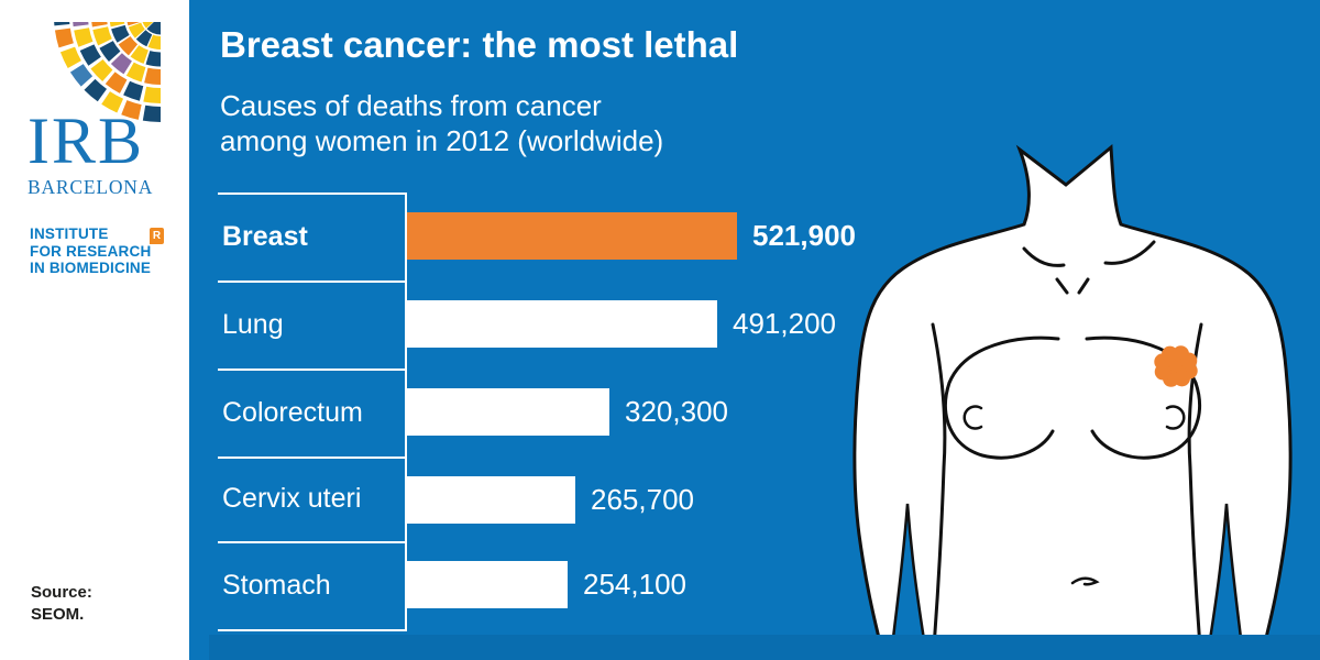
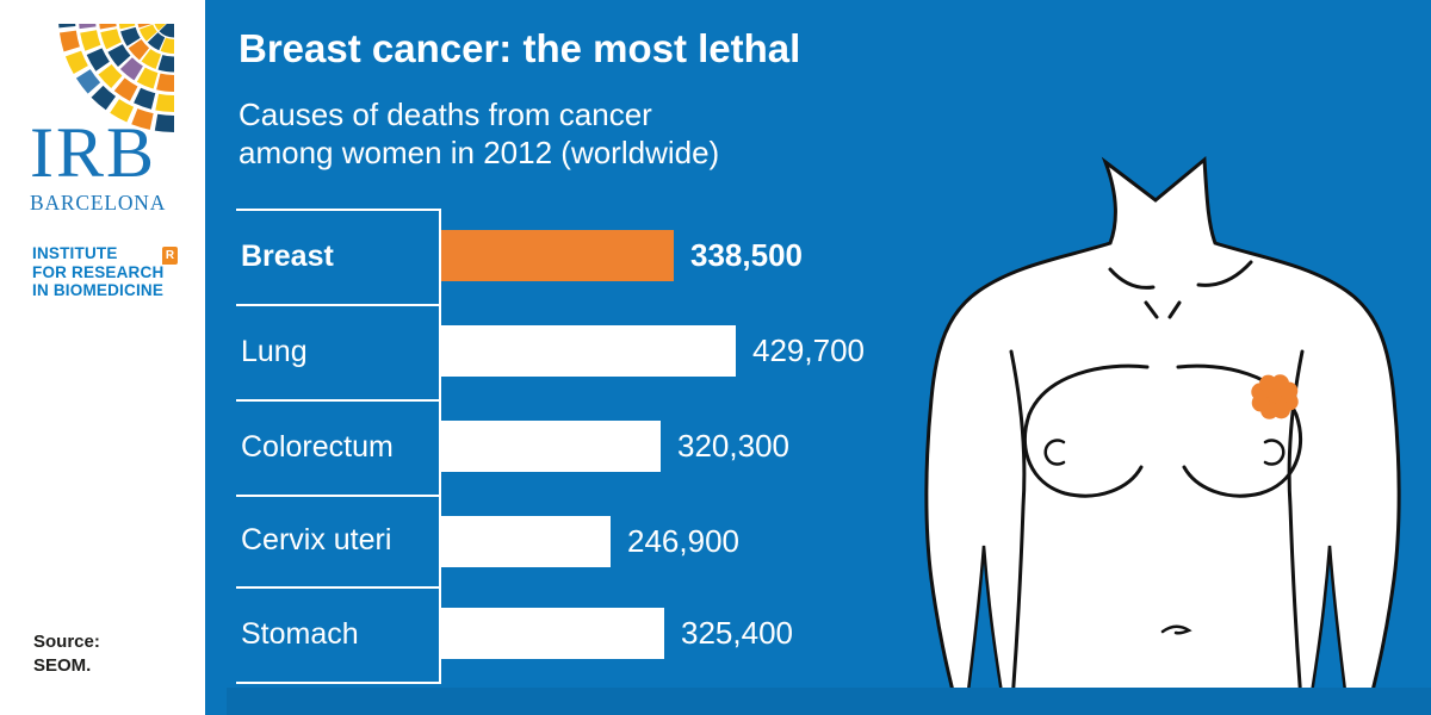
Breast: 521,900 -> 338,500
Lung: 491,200 -> 429,700
Cervix uteri: 265,700 -> 246,900
Stomach: 254,100 -> 325,400
